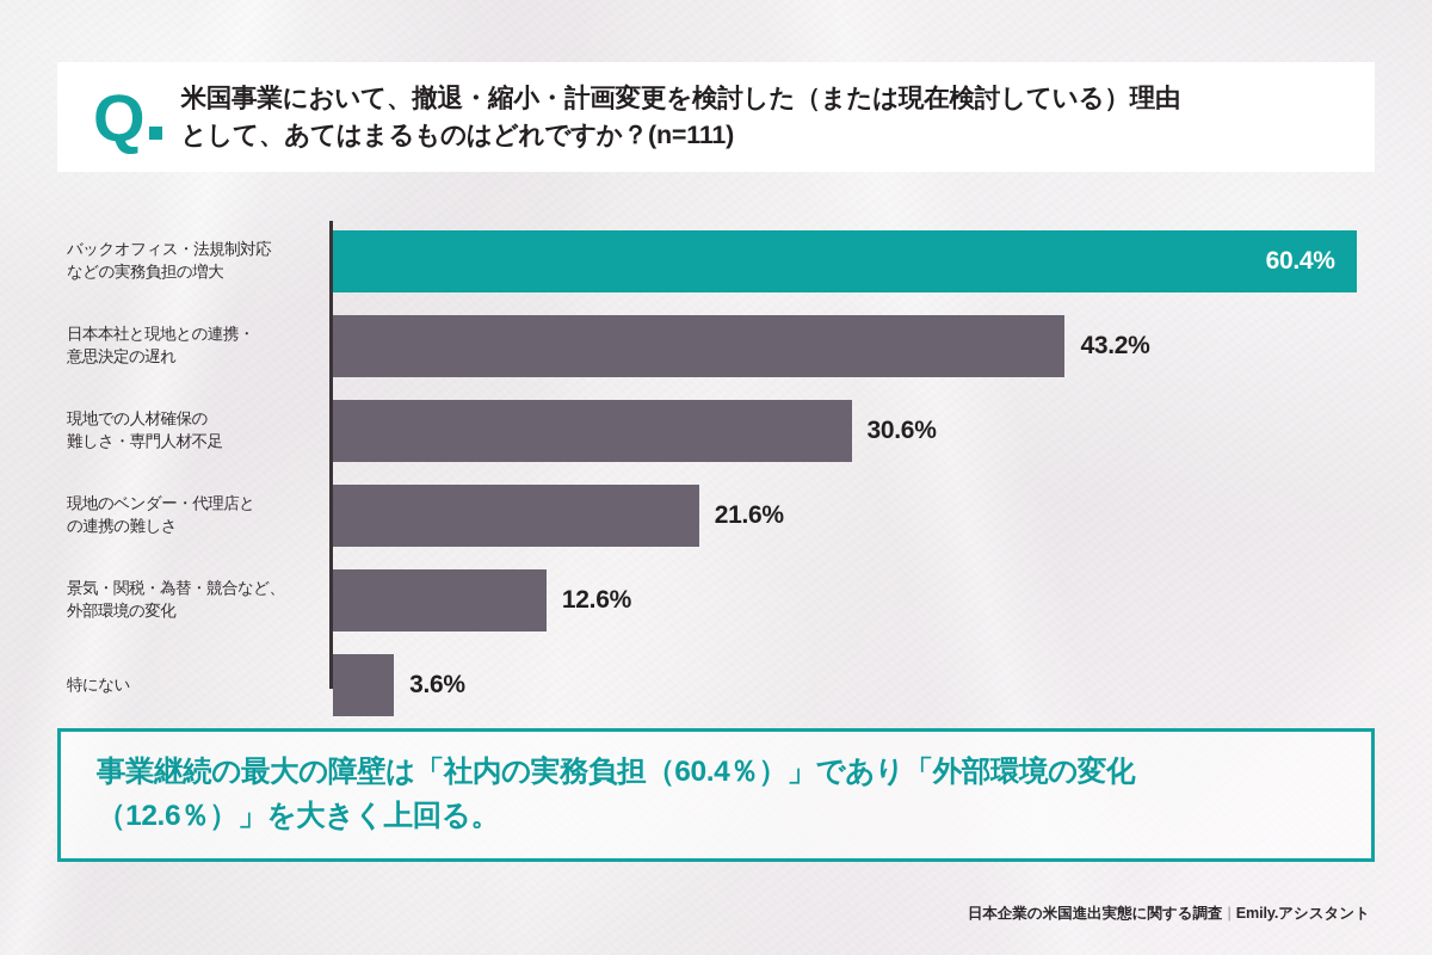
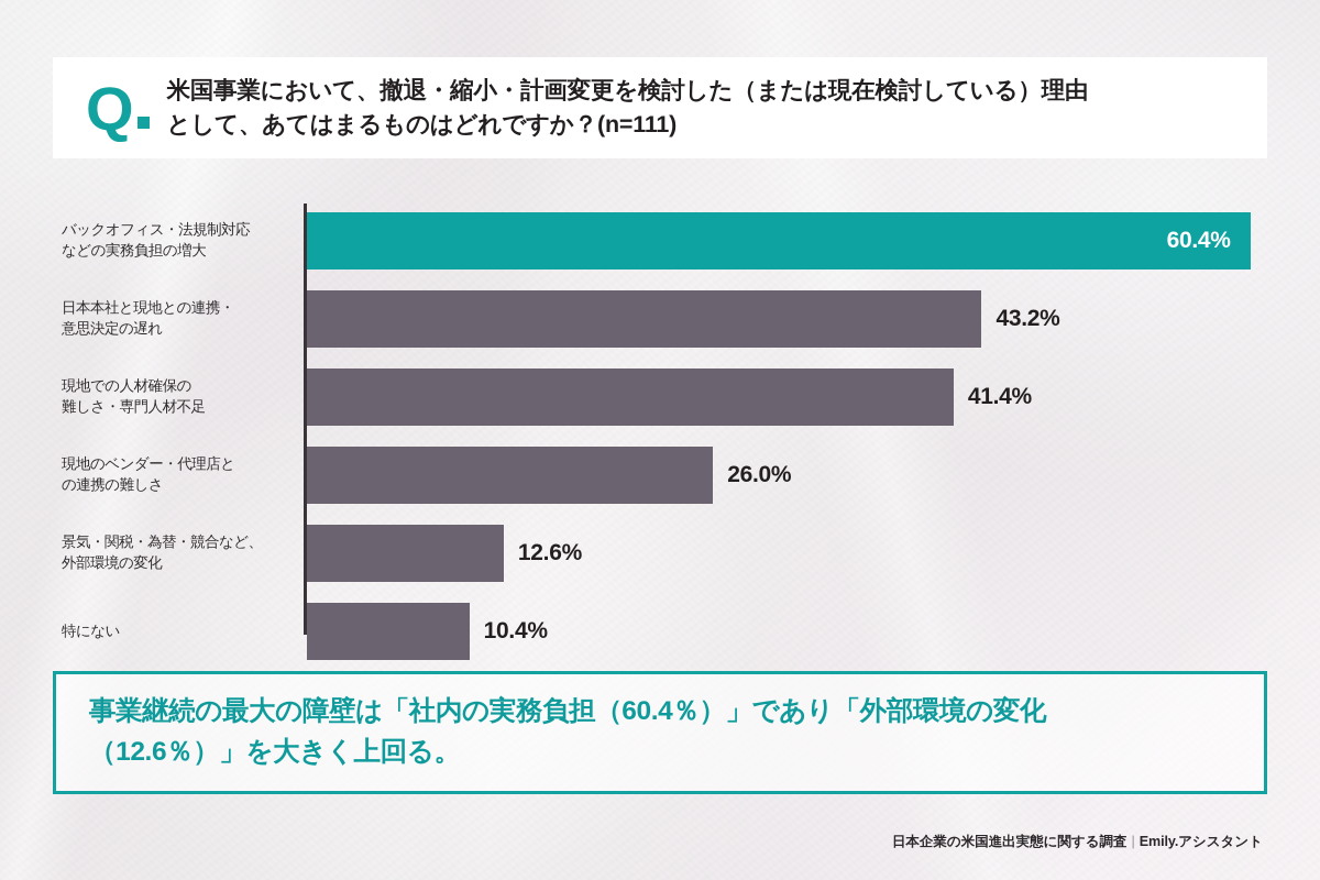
現地での人材確保の 難しさ・専門人材不足: 30.6% -> 41.4%
現地のベンダー・代理店と の連携の難しさ: 21.6% -> 26.0%
特にない: 3.6% -> 10.4%
